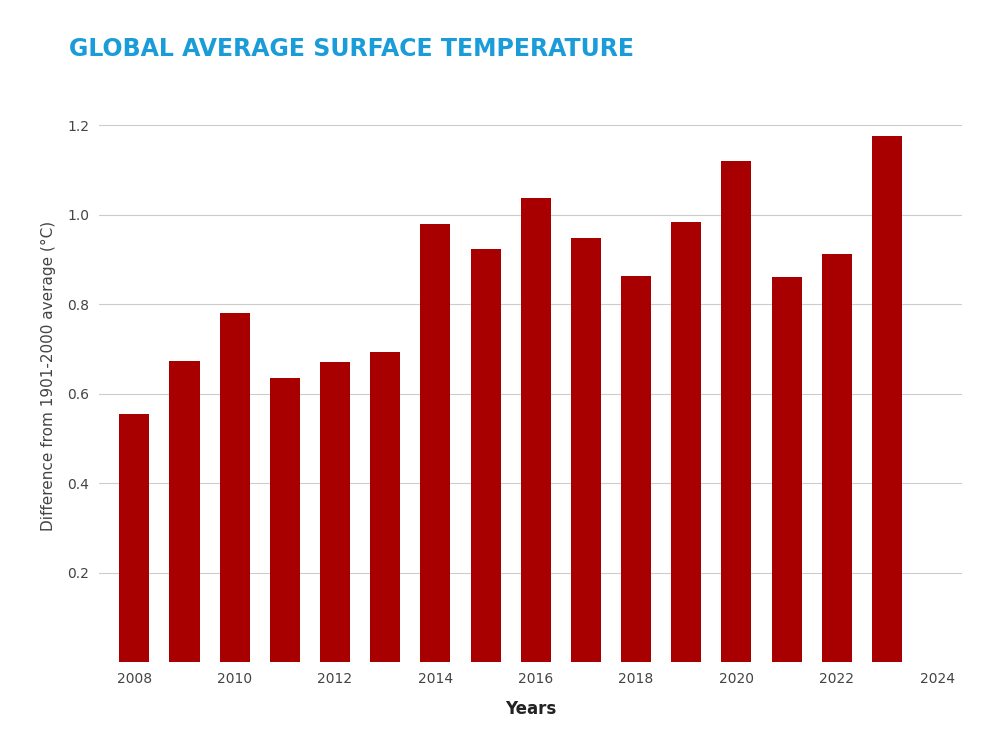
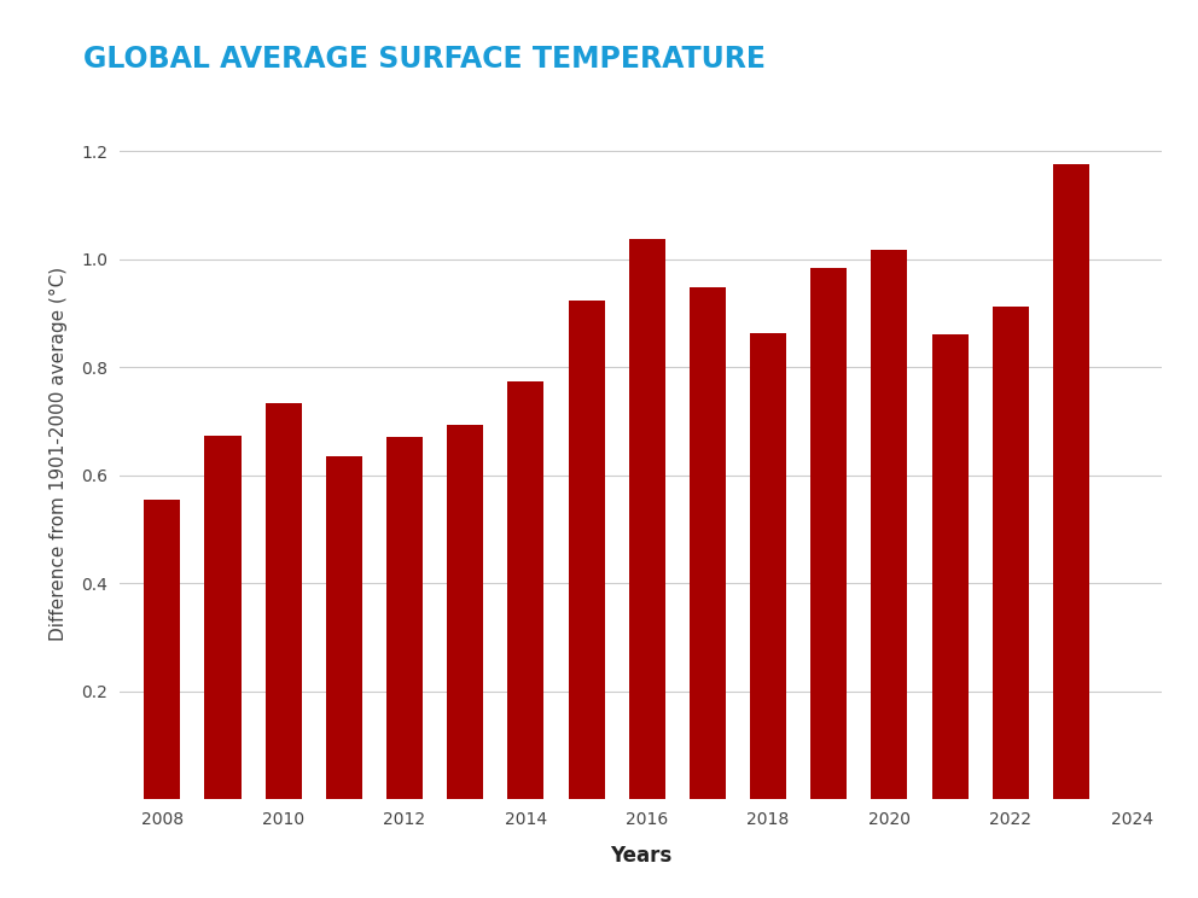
2010: 0.780 -> 0.734
2014: 0.980 -> 0.774
2020: 1.120 -> 1.018
